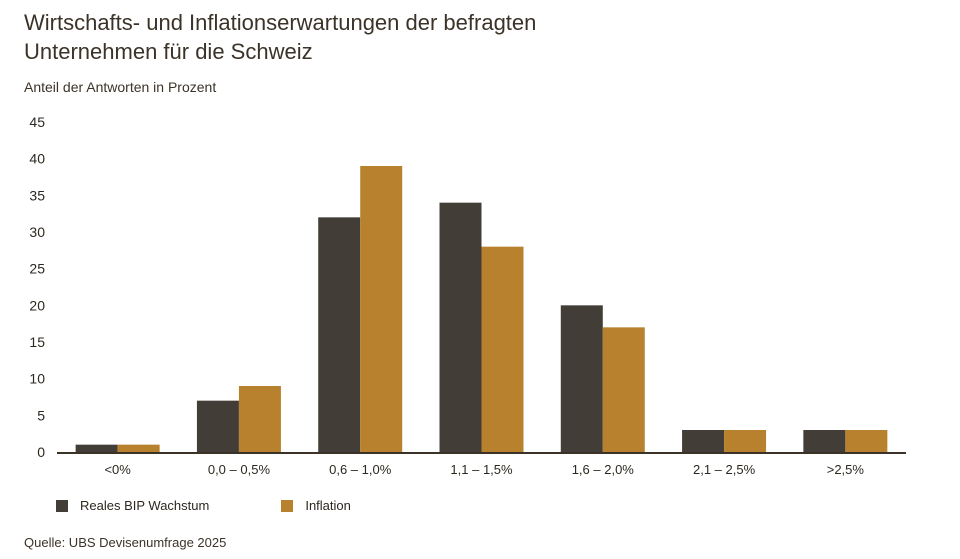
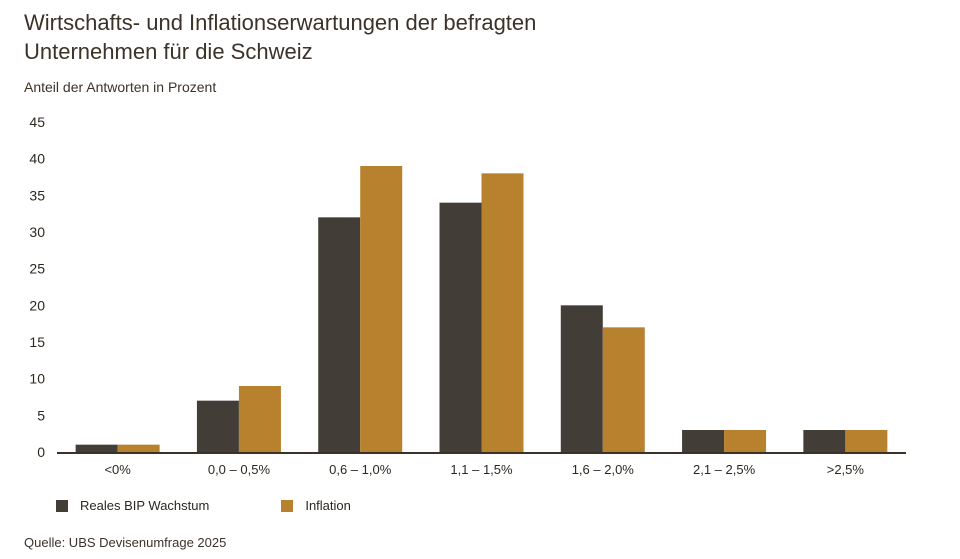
Inflation/1,1 – 1,5%: 28 -> 38
